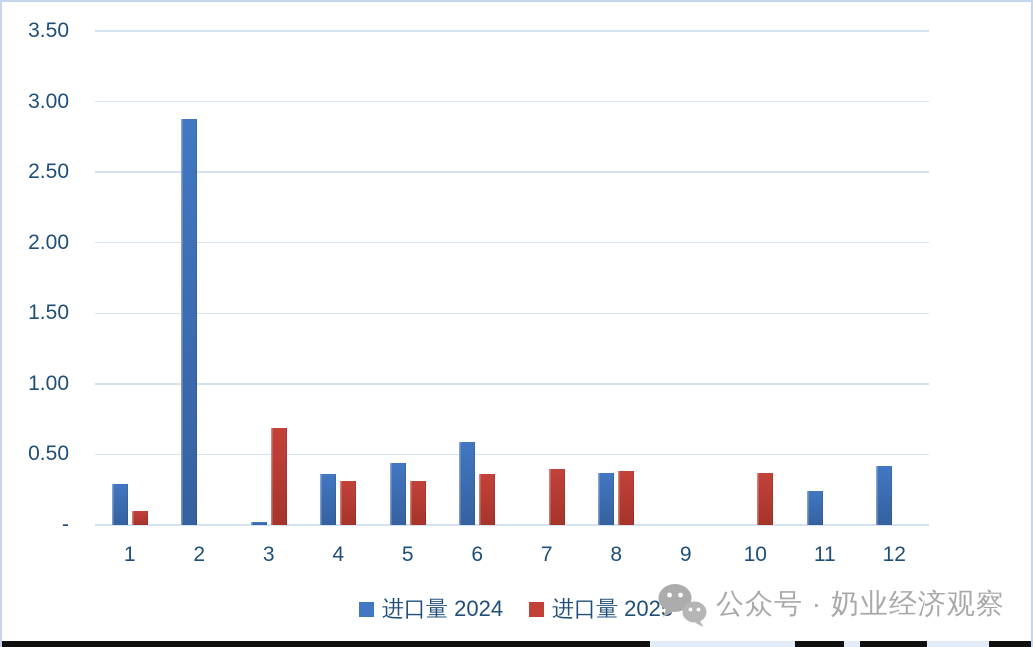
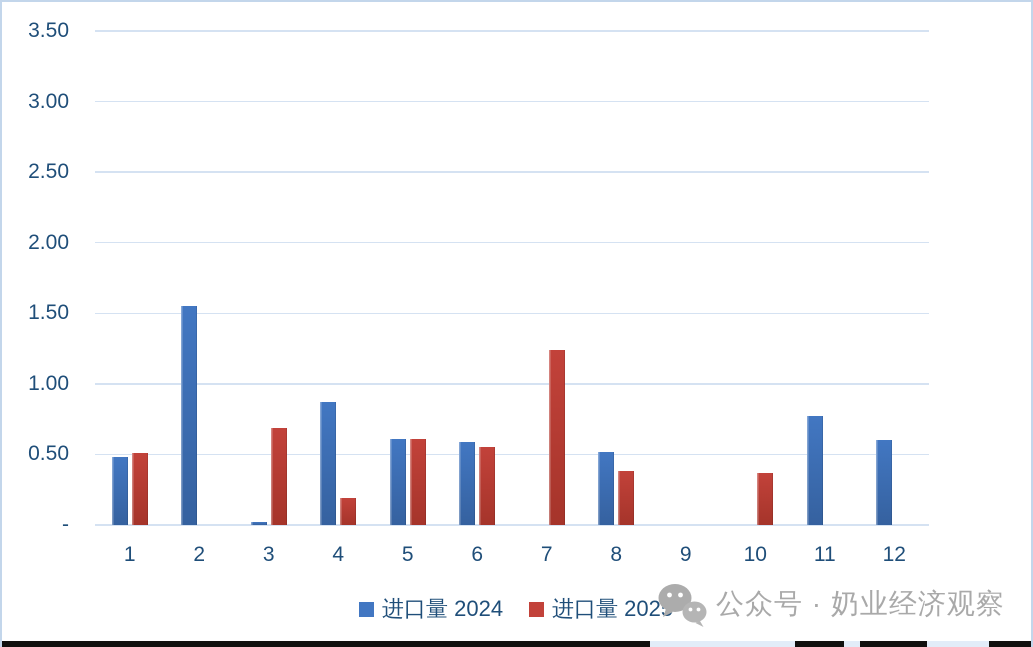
进口量 2024/1: 0.29 -> 0.48
进口量 2025/1: 0.10 -> 0.51
进口量 2024/2: 2.88 -> 1.55
进口量 2024/4: 0.36 -> 0.87
进口量 2025/4: 0.31 -> 0.19
进口量 2024/5: 0.44 -> 0.61
进口量 2025/5: 0.31 -> 0.61
进口量 2025/6: 0.36 -> 0.55
进口量 2025/7: 0.40 -> 1.24
进口量 2024/8: 0.37 -> 0.52
进口量 2024/11: 0.24 -> 0.77
进口量 2024/12: 0.42 -> 0.60
